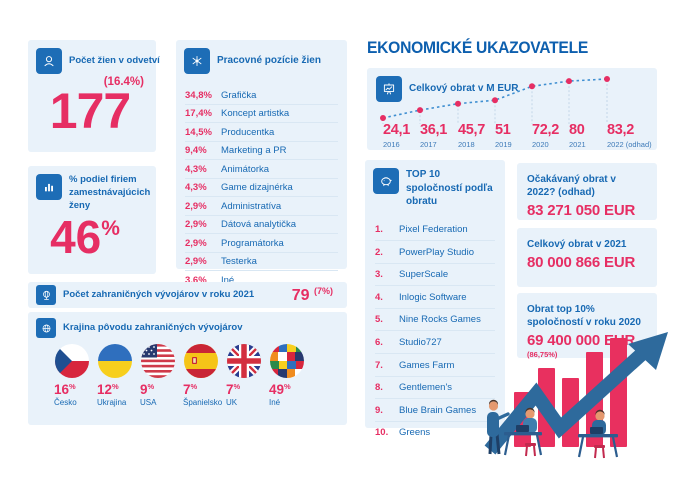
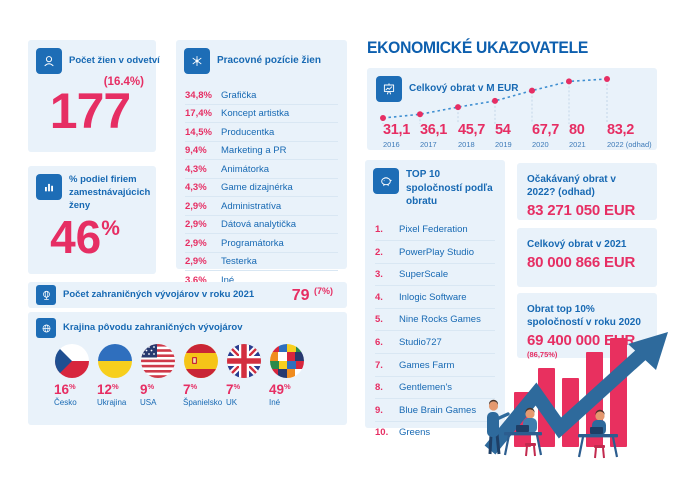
Celkový obrat v M EUR/2016: 24,1 -> 31,1
Celkový obrat v M EUR/2019: 51 -> 54
Celkový obrat v M EUR/2020: 72,2 -> 67,7
